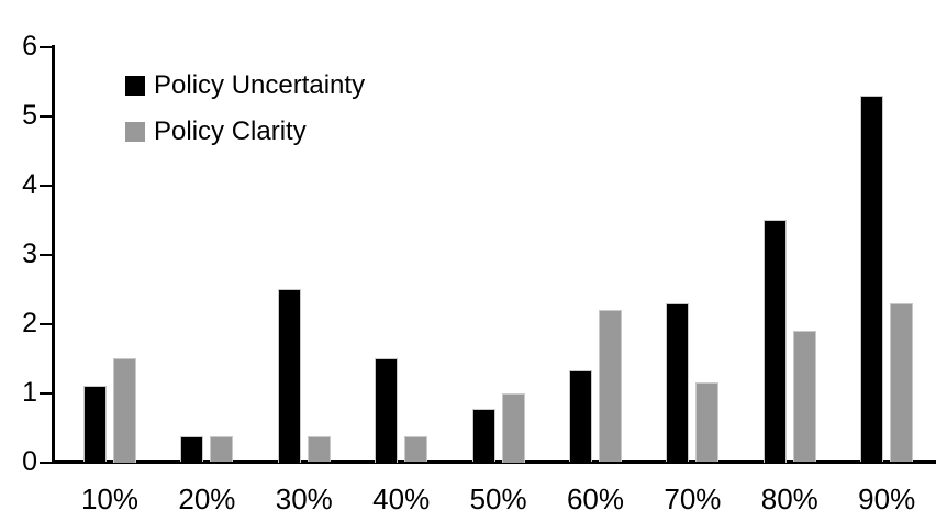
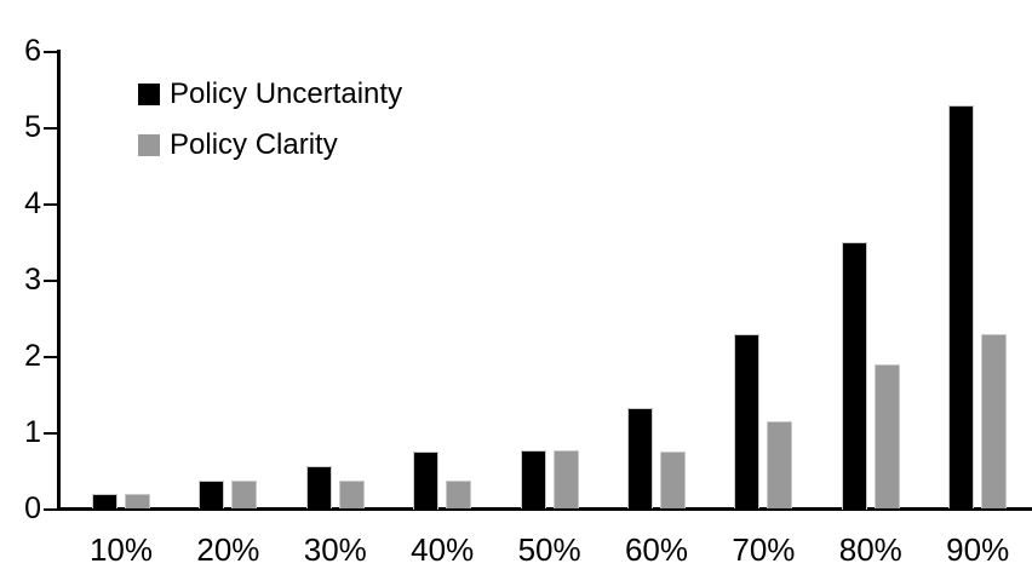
Policy Uncertainty/10%: 1.1 -> 0.2
Policy Clarity/10%: 1.5 -> 0.2
Policy Uncertainty/30%: 2.5 -> 0.6
Policy Uncertainty/40%: 1.5 -> 0.8
Policy Clarity/50%: 1.0 -> 0.8
Policy Clarity/60%: 2.2 -> 0.8
